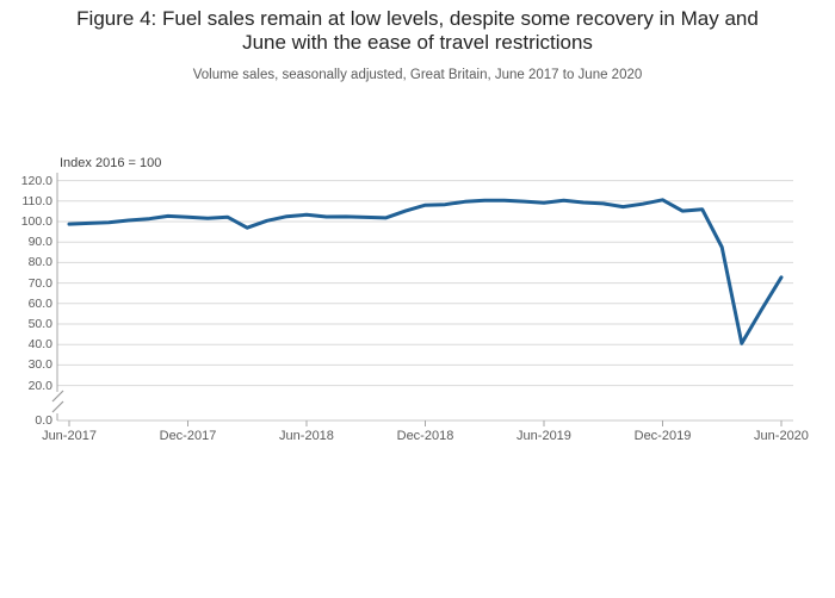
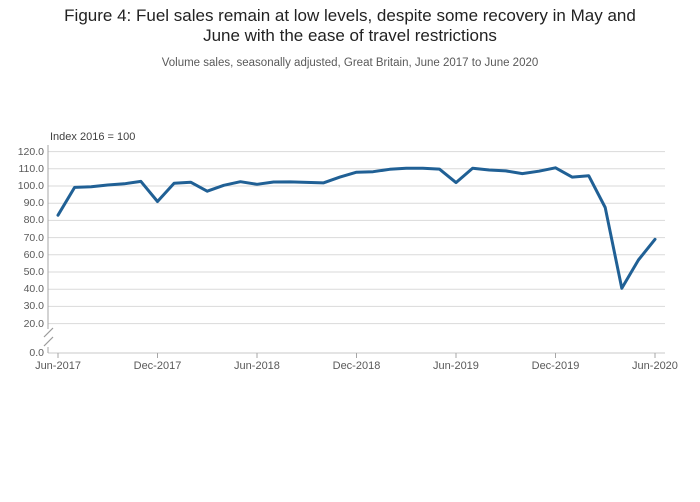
Jun-2017: 99 -> 83
Dec-2017: 102 -> 91
Jun-2018: 103 -> 101
Jun-2019: 109 -> 102
Jun-2020: 73 -> 69
